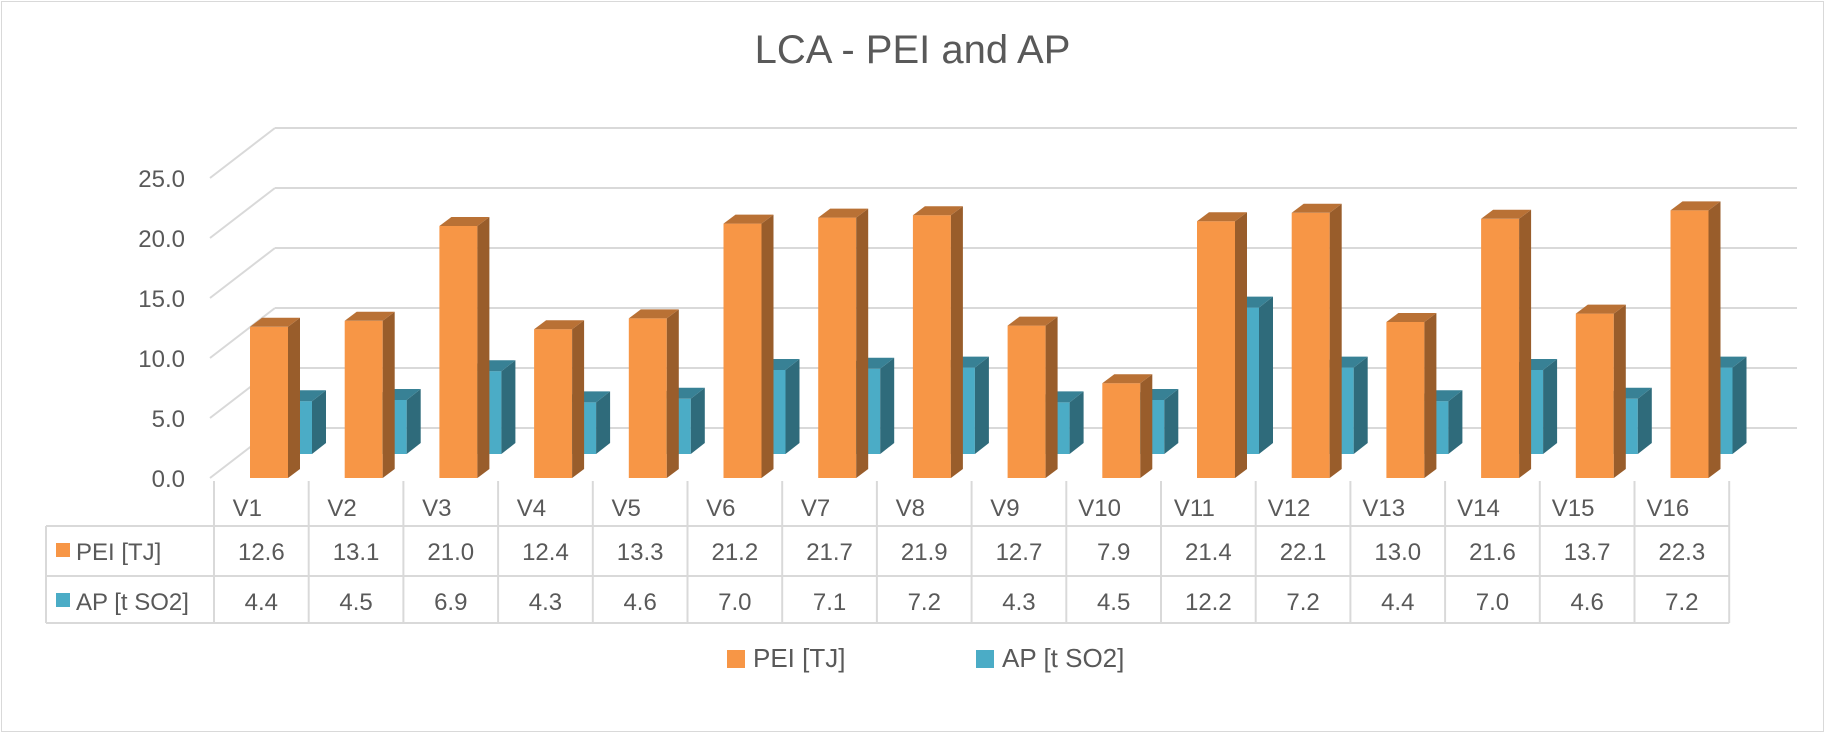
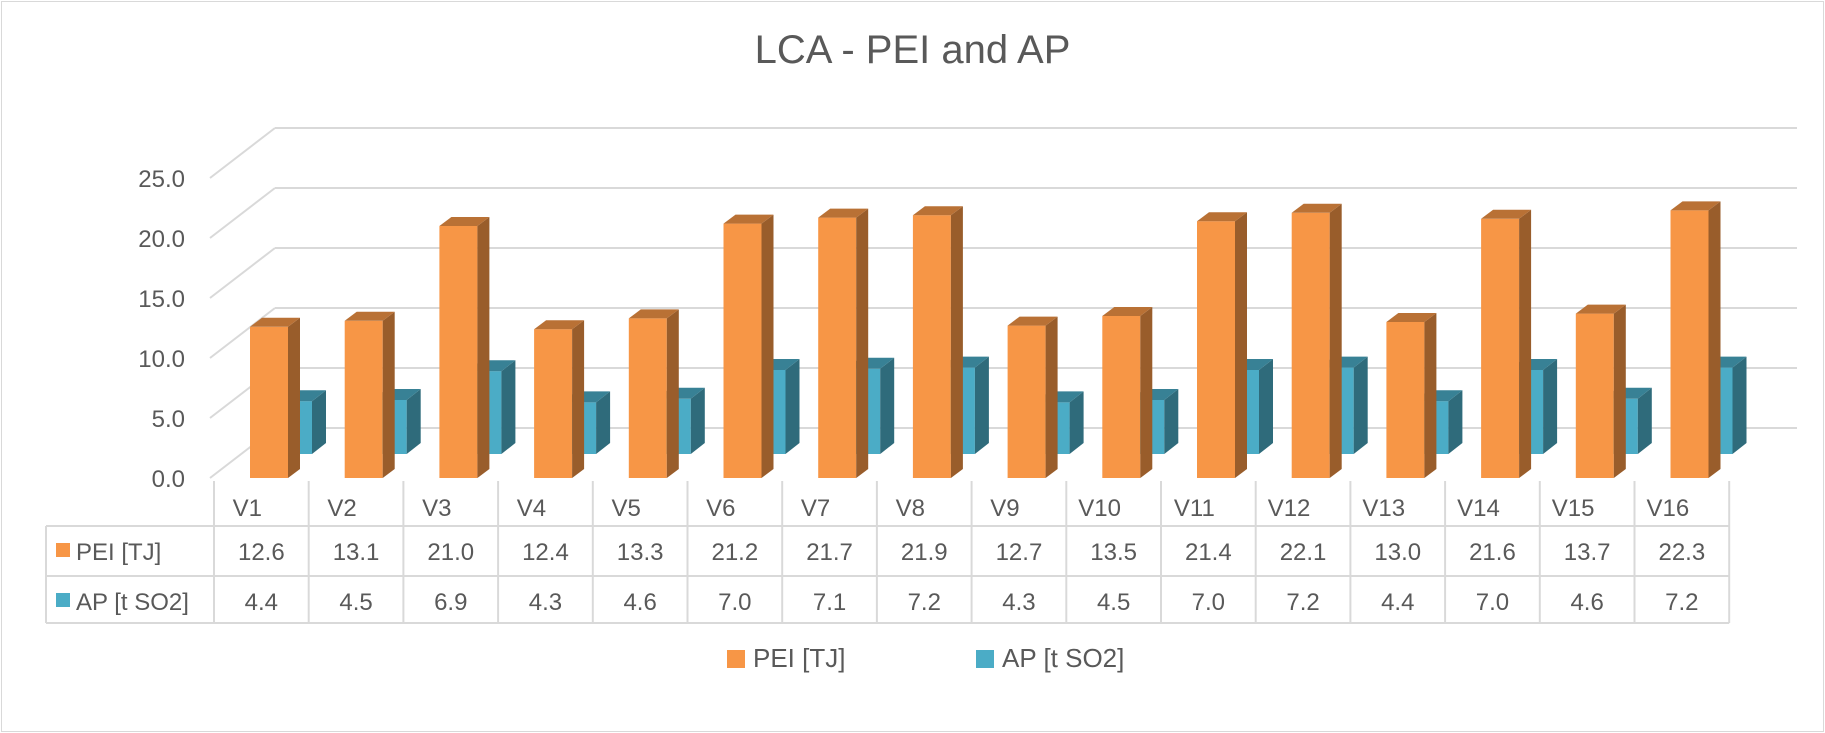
PEI [TJ]/V10: 7.9 -> 13.5
AP [t SO2]/V11: 12.2 -> 7.0
